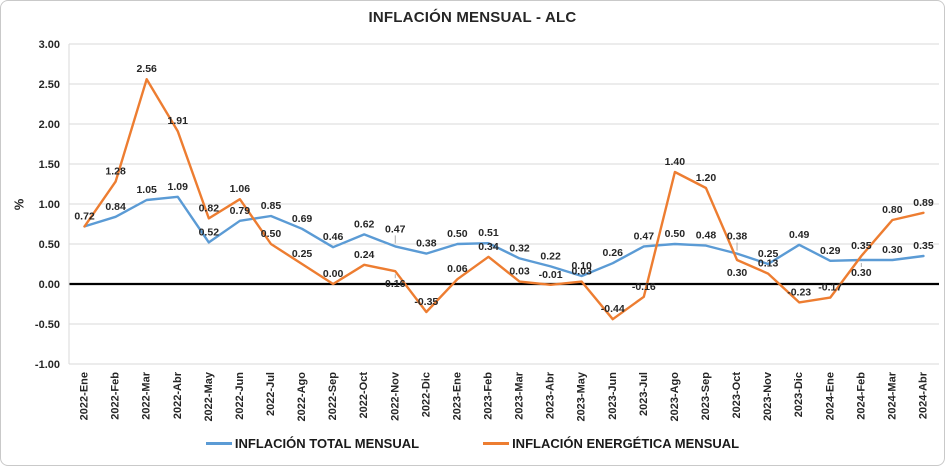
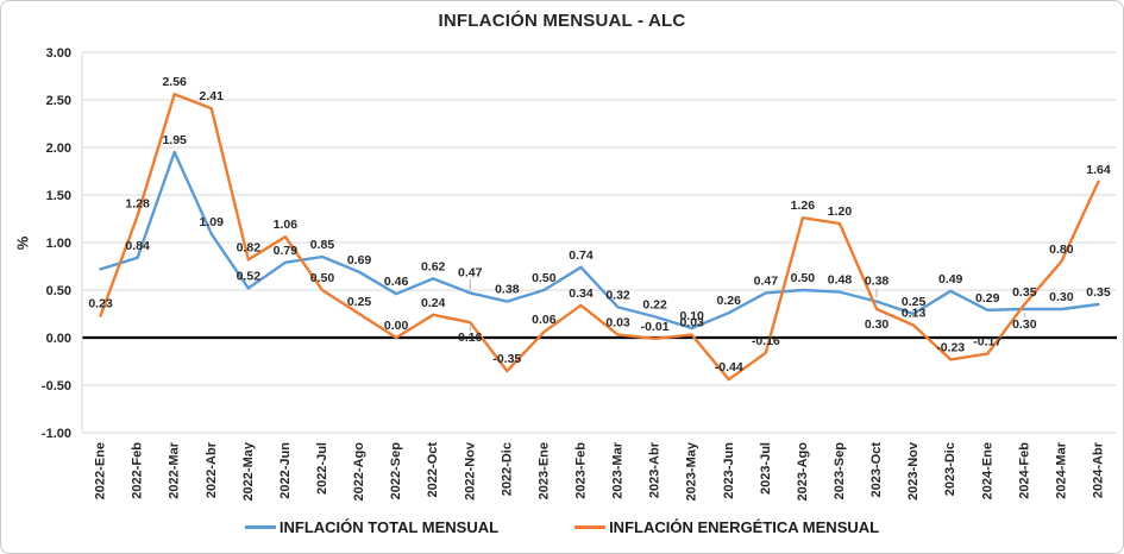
INFLACIÓN ENERGÉTICA MENSUAL/2022-Ene: 0.72 -> 0.23
INFLACIÓN TOTAL MENSUAL/2022-Mar: 1.05 -> 1.95
INFLACIÓN ENERGÉTICA MENSUAL/2022-Abr: 1.91 -> 2.41
INFLACIÓN TOTAL MENSUAL/2023-Feb: 0.51 -> 0.74
INFLACIÓN ENERGÉTICA MENSUAL/2023-Ago: 1.40 -> 1.26
INFLACIÓN ENERGÉTICA MENSUAL/2024-Abr: 0.89 -> 1.64
